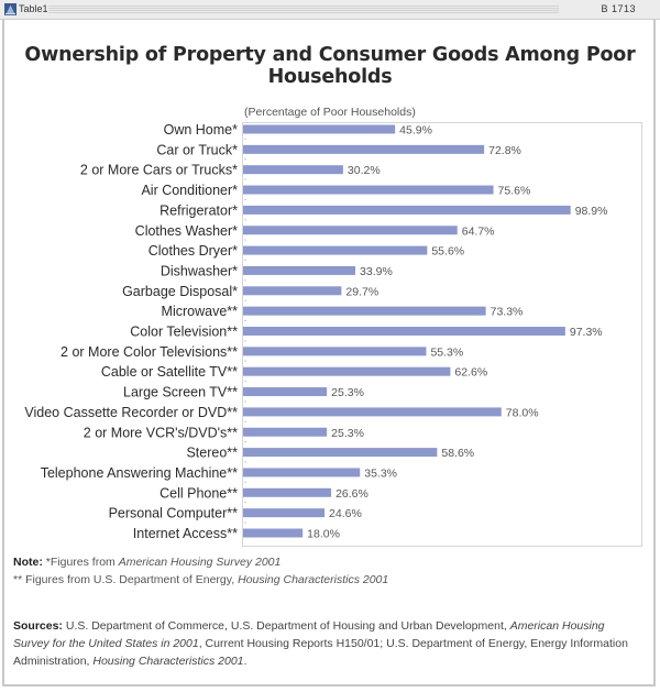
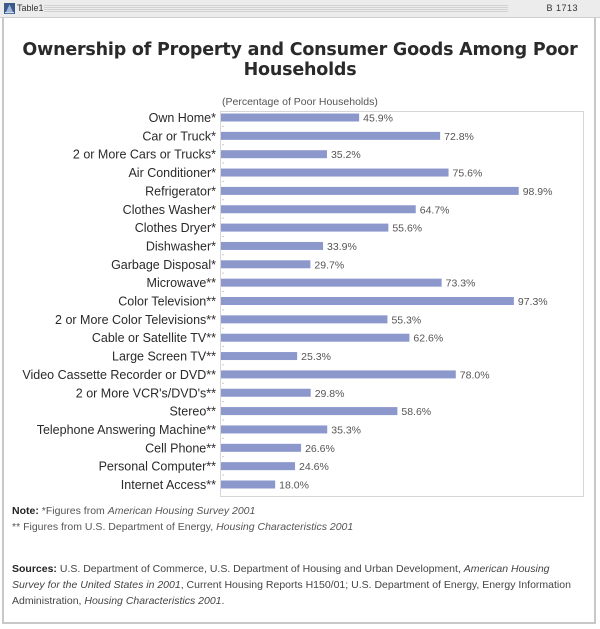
2 or More Cars or Trucks*: 30.2% -> 35.2%
2 or More VCR's/DVD's**: 25.3% -> 29.8%
